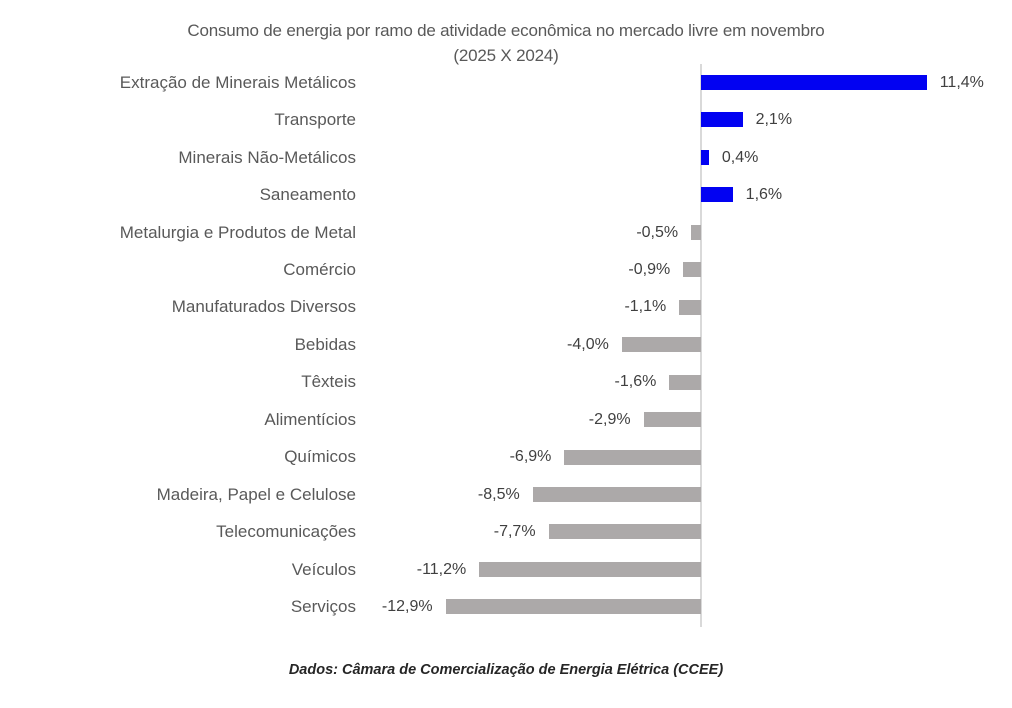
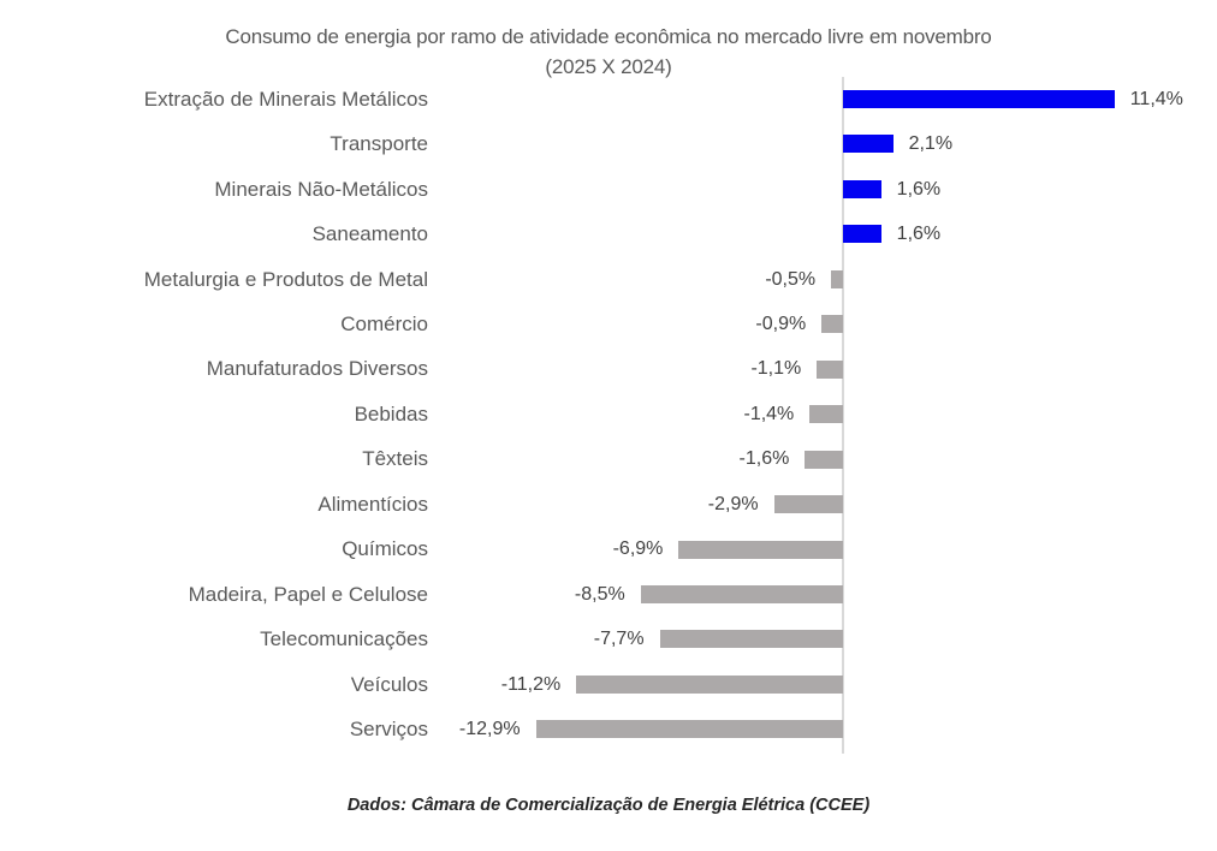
Minerais Não-Metálicos: 0,4% -> 1,6%
Bebidas: -4,0% -> -1,4%
